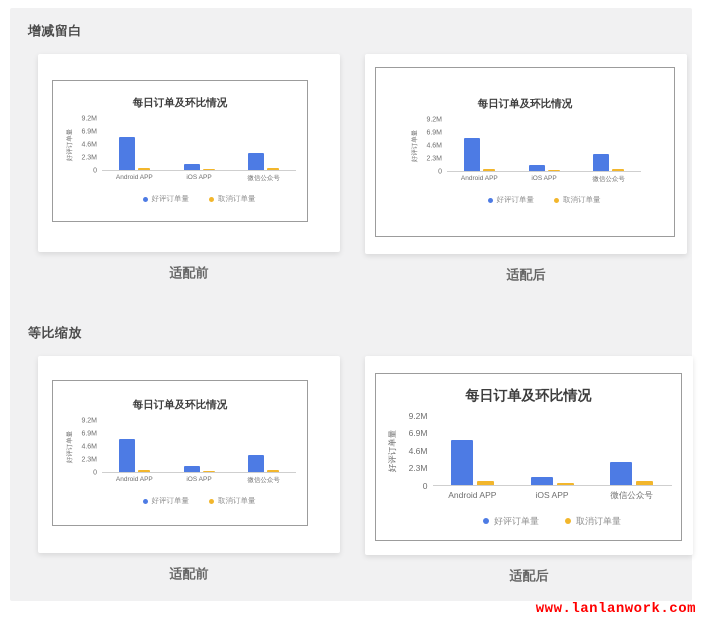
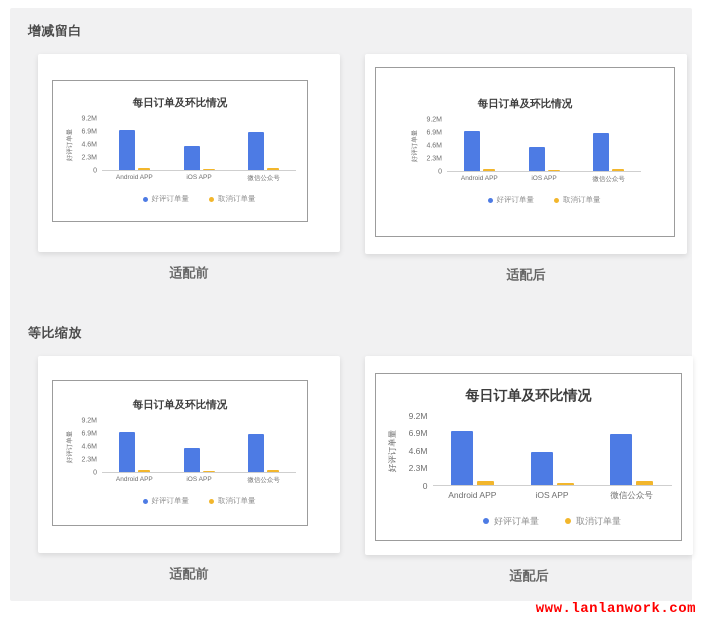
好评订单量/Android APP: 6M -> 7M
好评订单量/iOS APP: 1M -> 4M
好评订单量/微信公众号: 3M -> 7M
